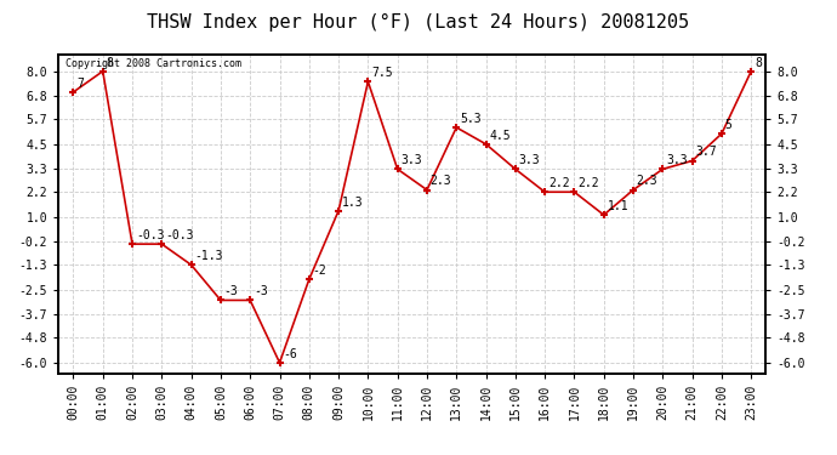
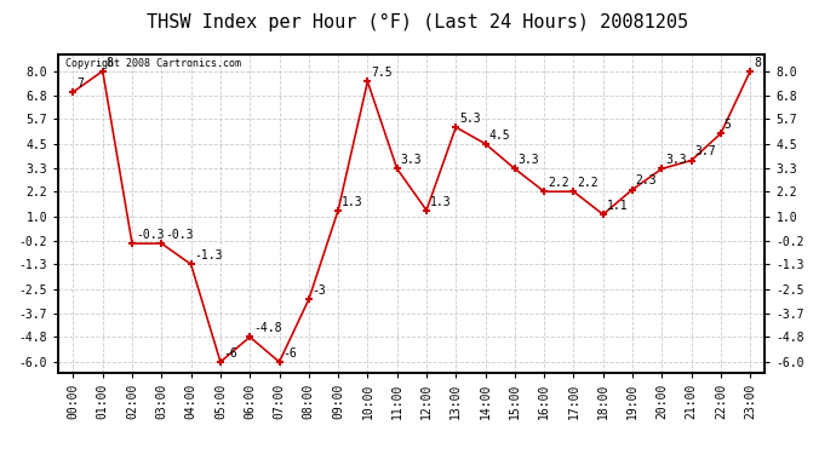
05:00: -3 -> -6
06:00: -3 -> -4.8
08:00: -2 -> -3
12:00: 2.3 -> 1.3
